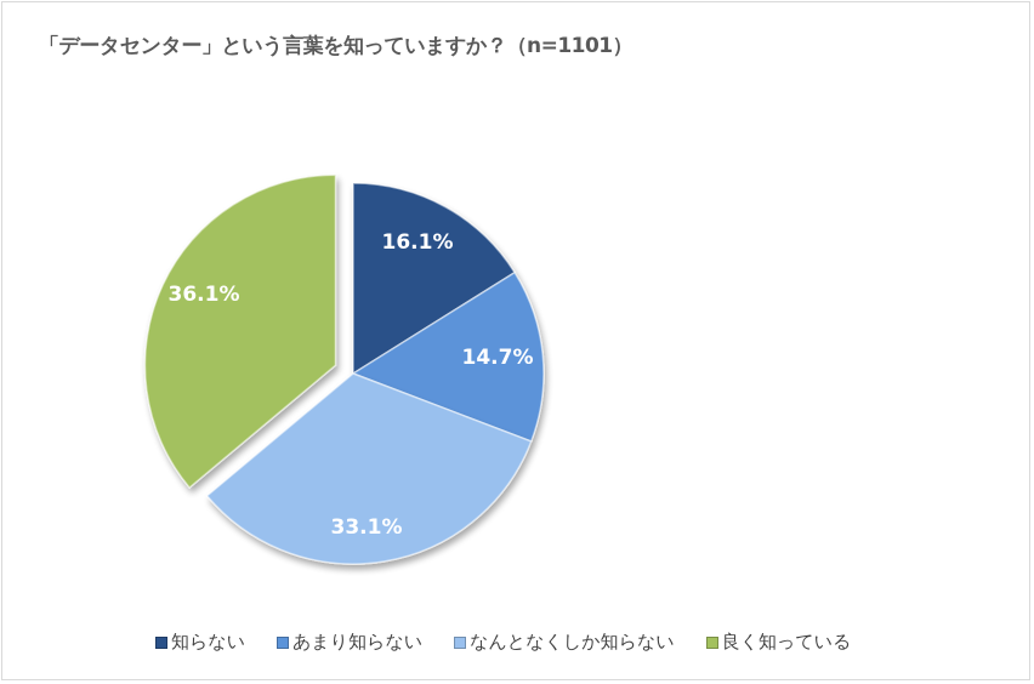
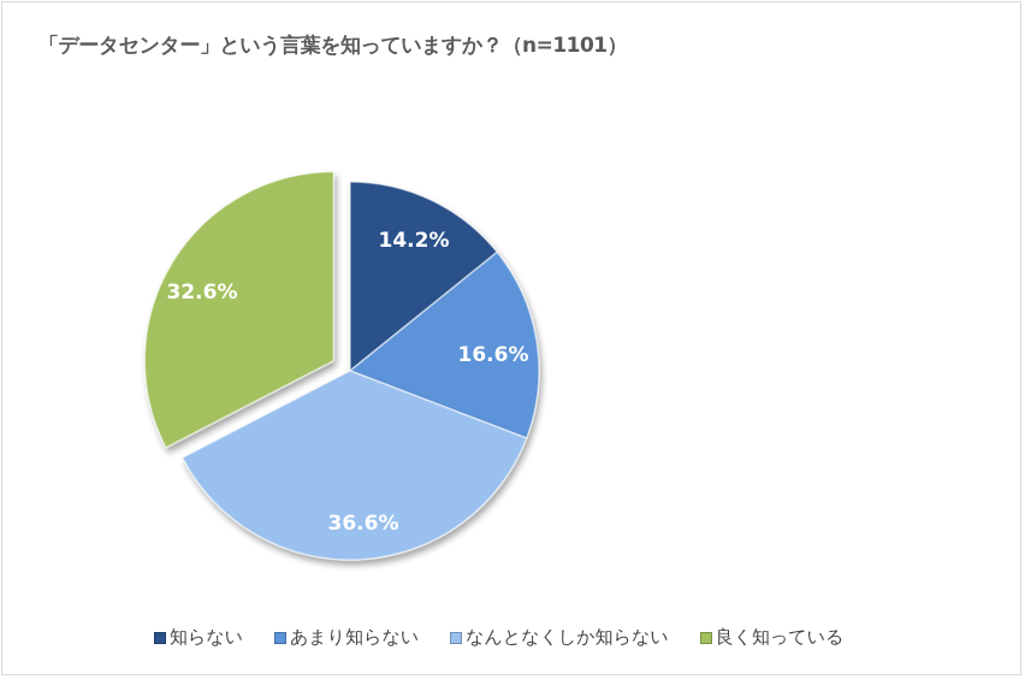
知らない: 16.1% -> 14.2%
あまり知らない: 14.7% -> 16.6%
なんとなくしか知らない: 33.1% -> 36.6%
良く知っている: 36.1% -> 32.6%
